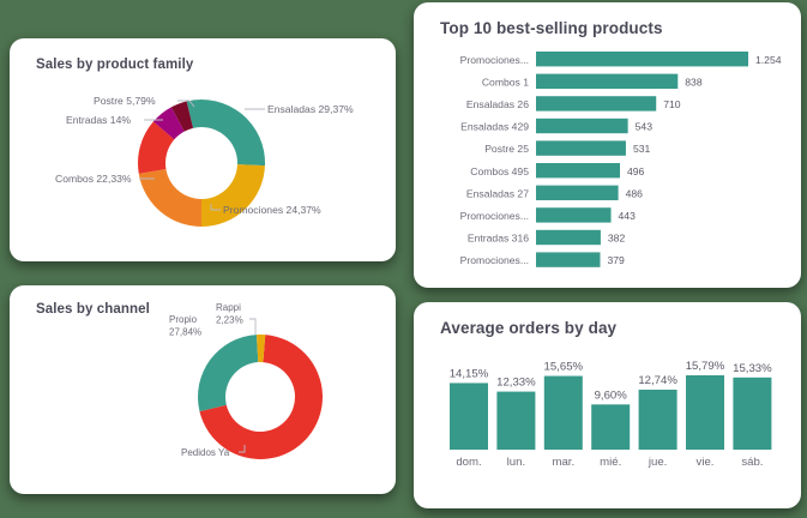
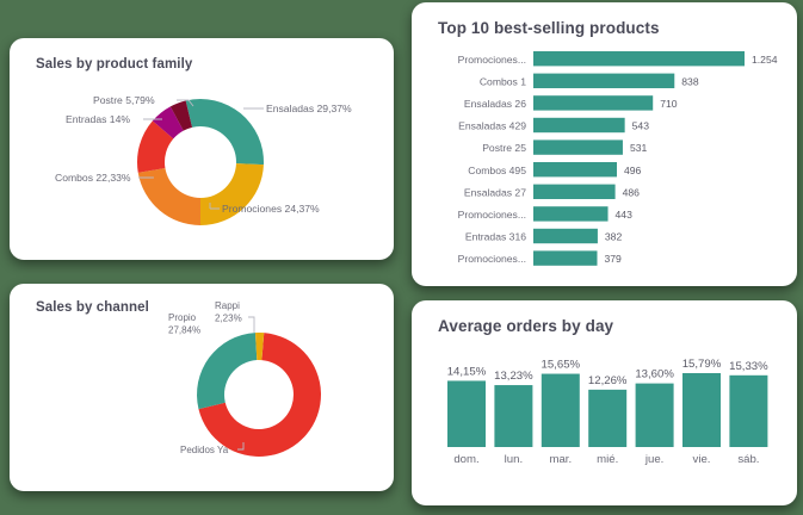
Average orders by day/lun.: 12,33% -> 13,23%
Average orders by day/mié.: 9,60% -> 12,26%
Average orders by day/jue.: 12,74% -> 13,60%
